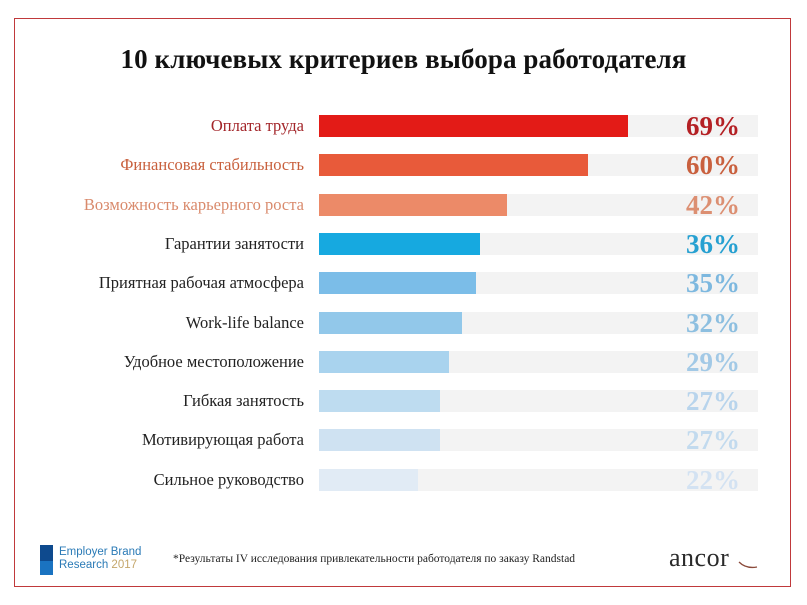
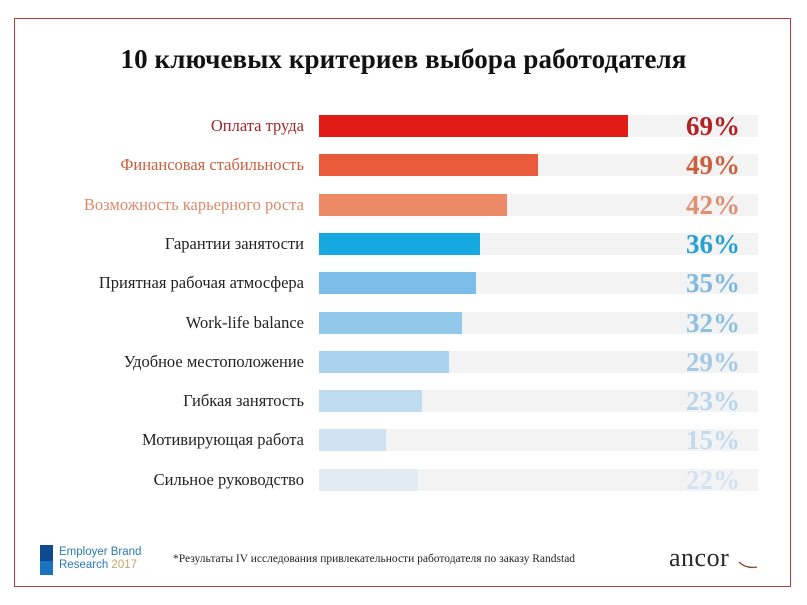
Финансовая стабильность: 60% -> 49%
Гибкая занятость: 27% -> 23%
Мотивирующая работа: 27% -> 15%
